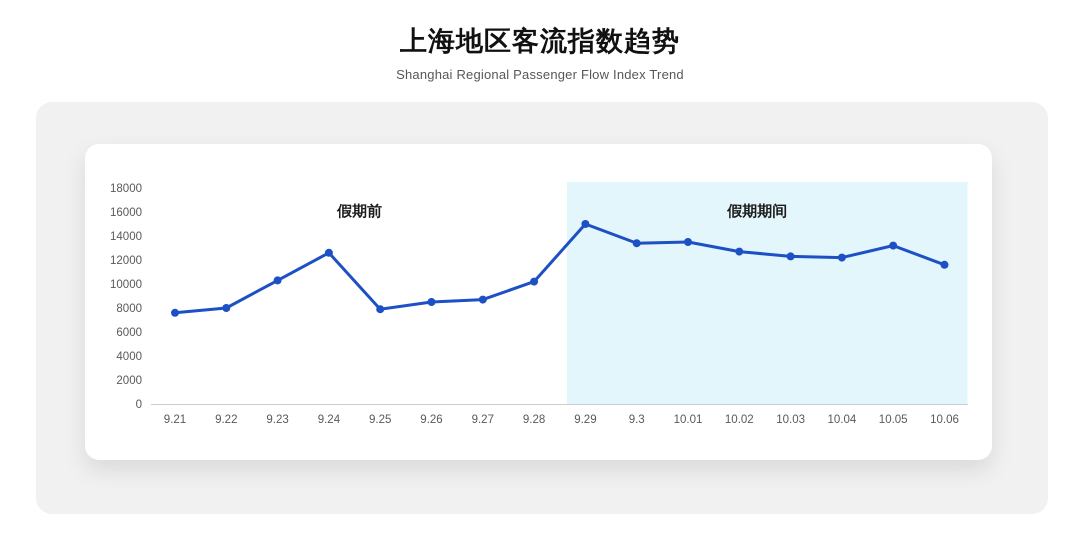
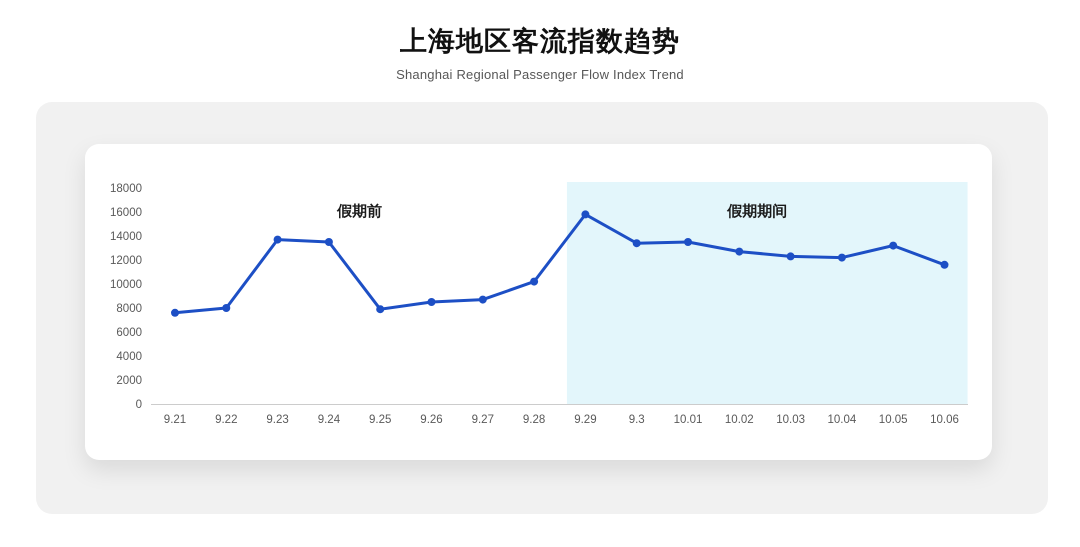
9.23: 10300 -> 13700
9.24: 12600 -> 13500
9.29: 15000 -> 15800
